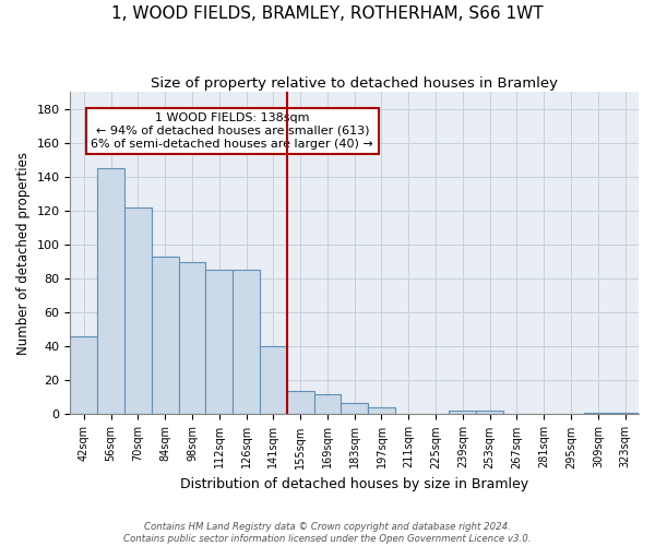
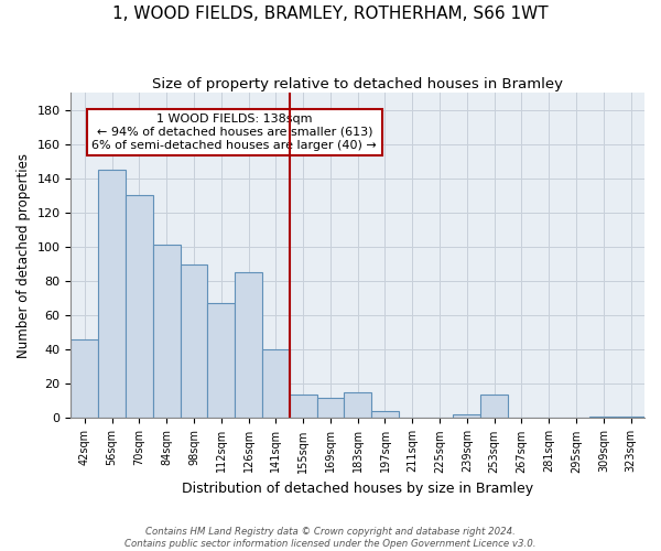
70sqm: 122 -> 130
84sqm: 93 -> 101
112sqm: 85 -> 67
183sqm: 7 -> 15
253sqm: 2 -> 14
